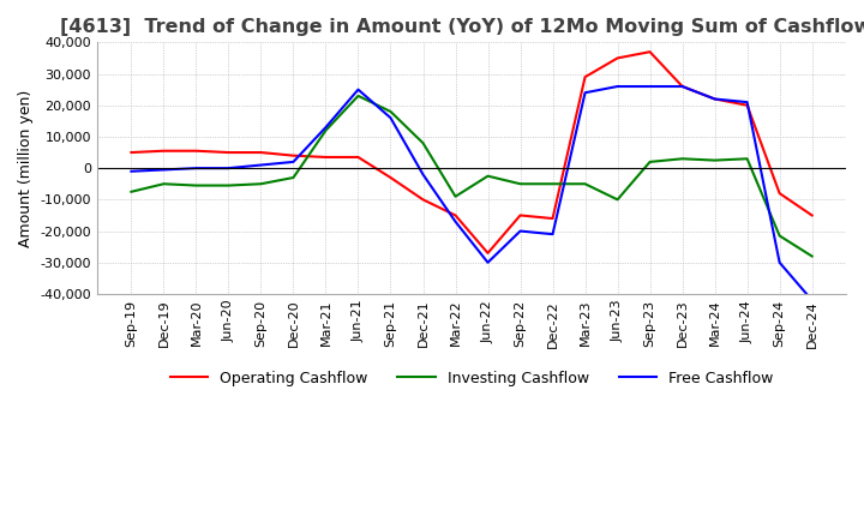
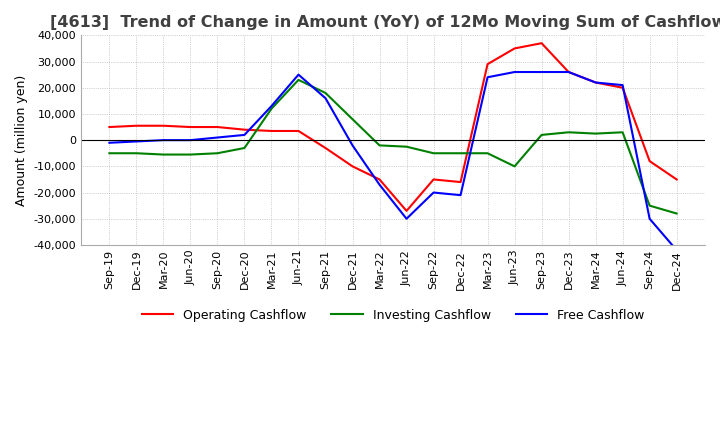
Investing Cashflow/Sep-19: -7,500 -> -5,000
Investing Cashflow/Mar-22: -9,000 -> -2,000
Investing Cashflow/Sep-24: -21,500 -> -25,000
